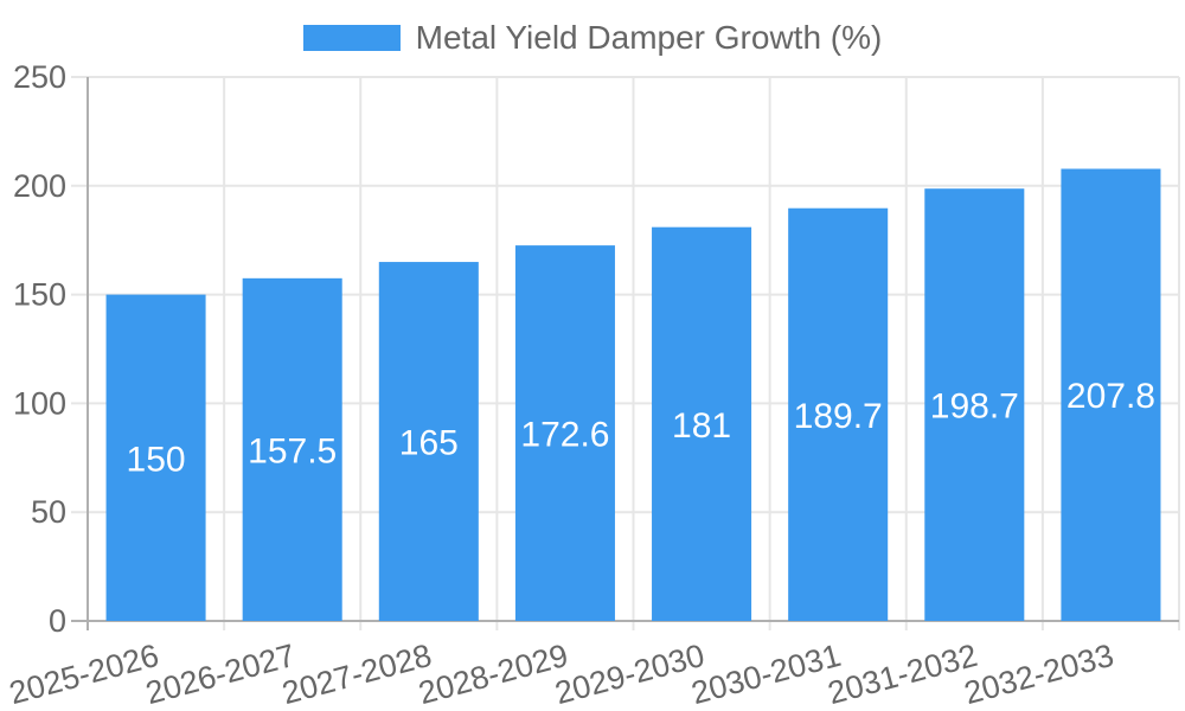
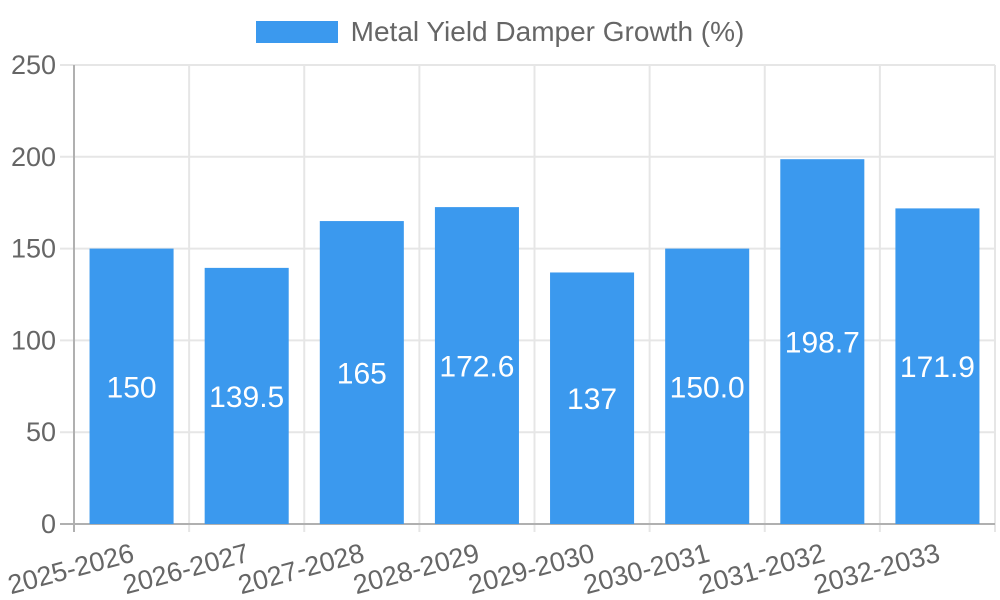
2026-2027: 157.5 -> 139.5
2029-2030: 181 -> 137
2030-2031: 189.7 -> 150.0
2032-2033: 207.8 -> 171.9
